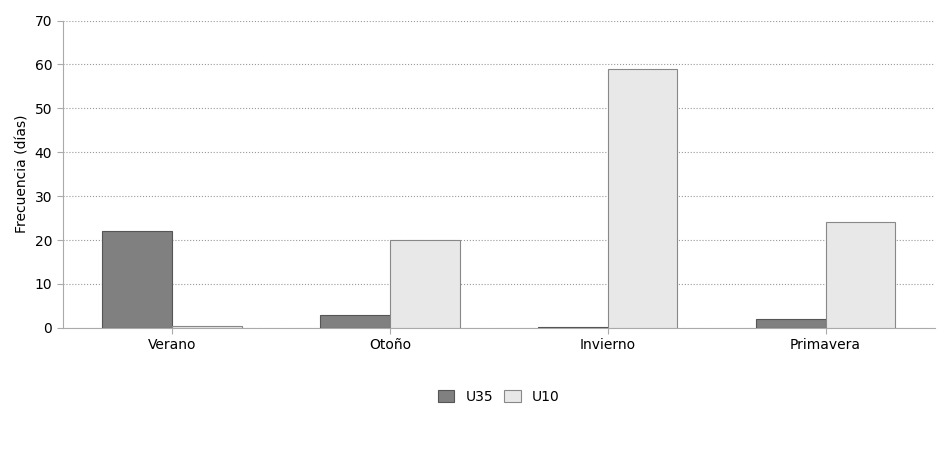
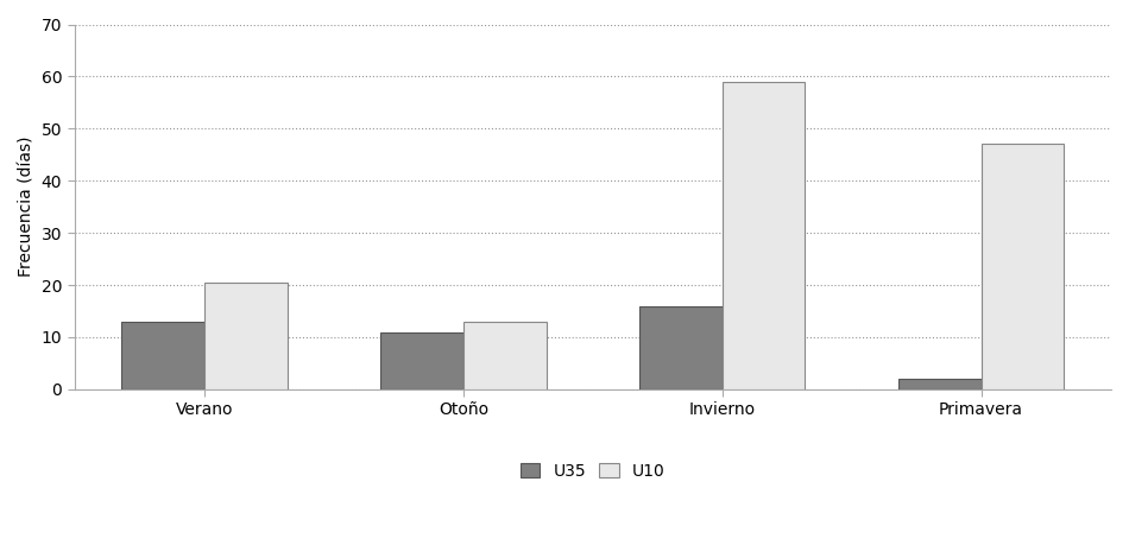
U35/Verano: 22.0 -> 13.0
U10/Verano: 0.5 -> 20.5
U35/Otoño: 3.0 -> 11.0
U10/Otoño: 20.0 -> 13.0
U35/Invierno: 0.3 -> 16.0
U10/Primavera: 24.0 -> 47.0
